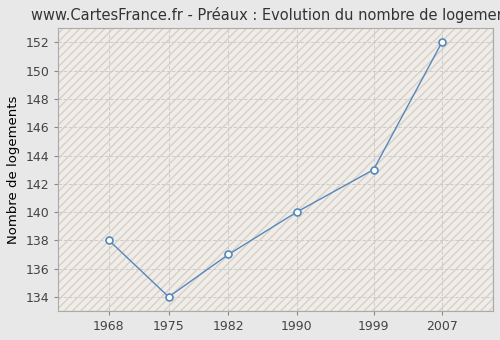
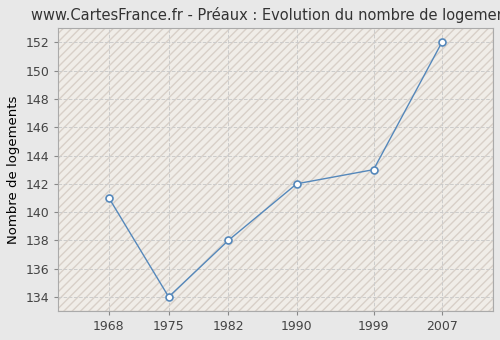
1968: 138 -> 141
1982: 137 -> 138
1990: 140 -> 142
